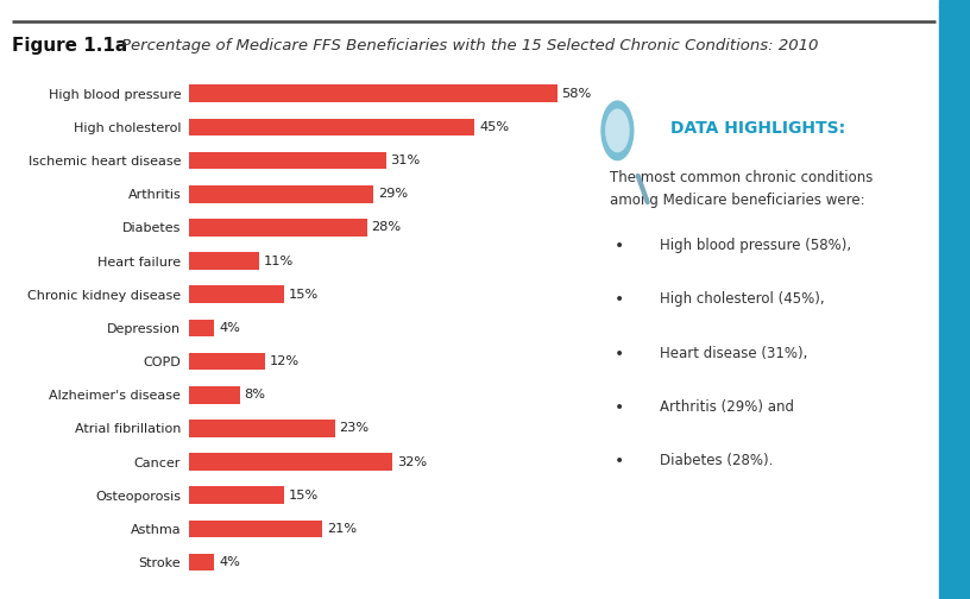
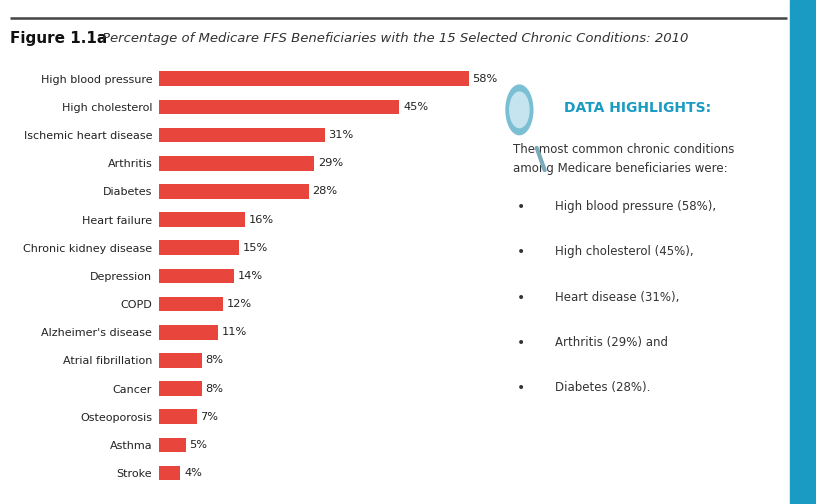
Heart failure: 11% -> 16%
Depression: 4% -> 14%
Alzheimer's disease: 8% -> 11%
Atrial fibrillation: 23% -> 8%
Cancer: 32% -> 8%
Osteoporosis: 15% -> 7%
Asthma: 21% -> 5%
